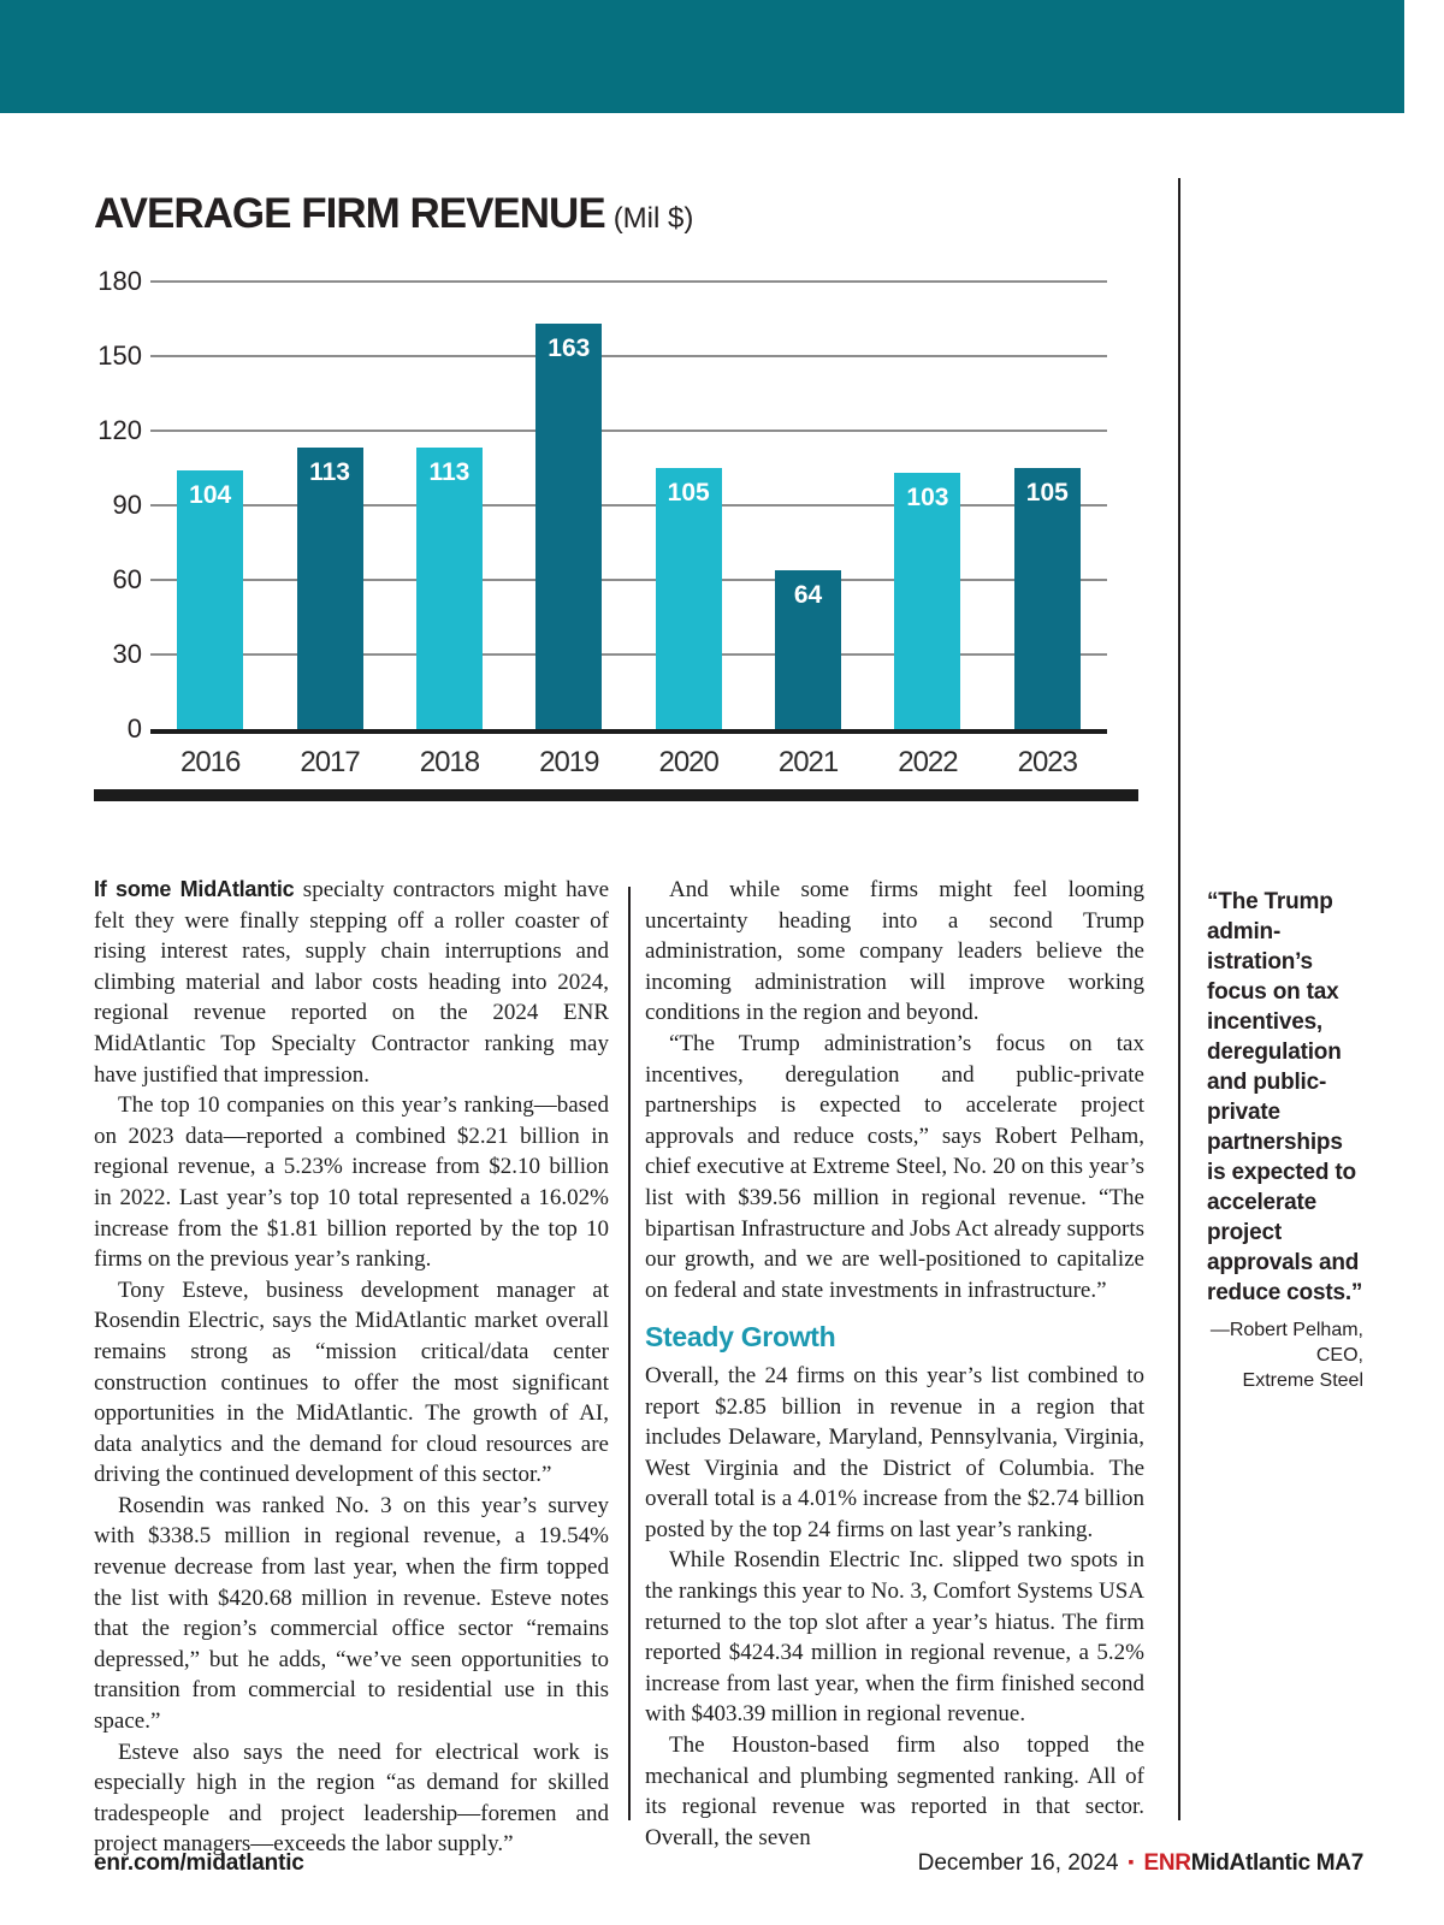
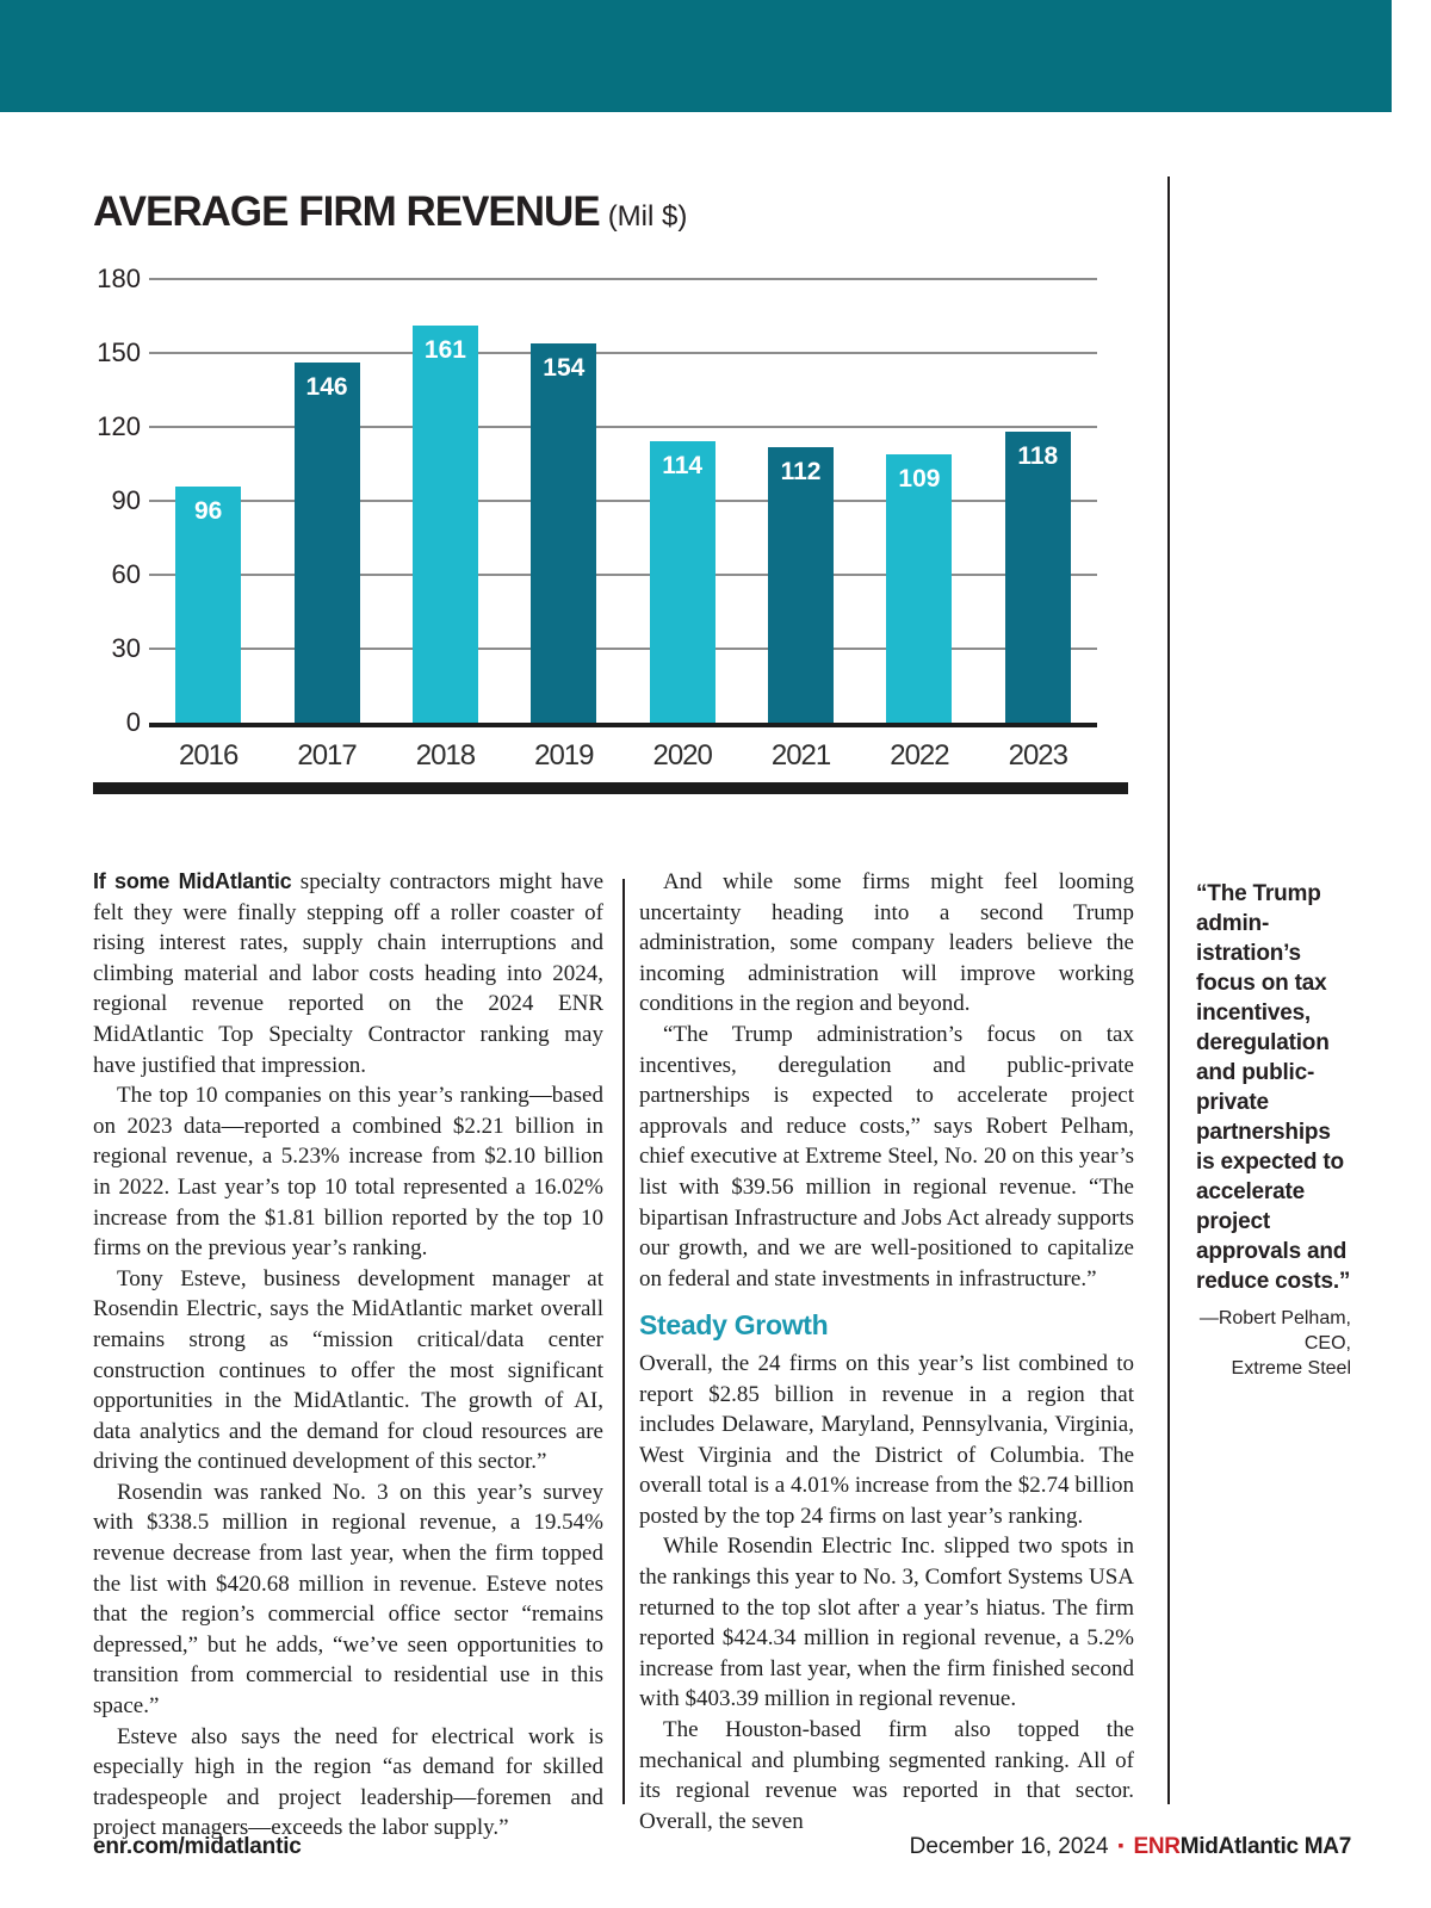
2016: 104 -> 96
2017: 113 -> 146
2018: 113 -> 161
2019: 163 -> 154
2020: 105 -> 114
2021: 64 -> 112
2022: 103 -> 109
2023: 105 -> 118
